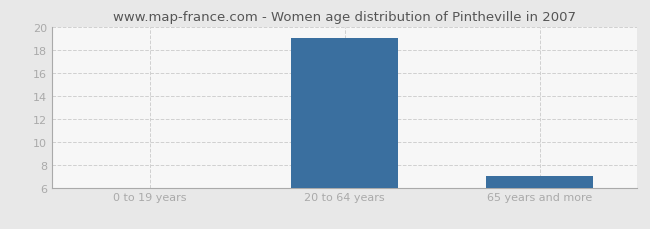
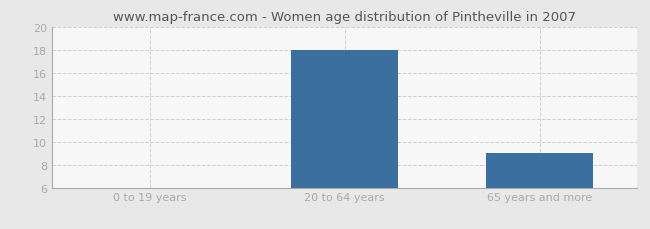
20 to 64 years: 19 -> 18
65 years and more: 7 -> 9
